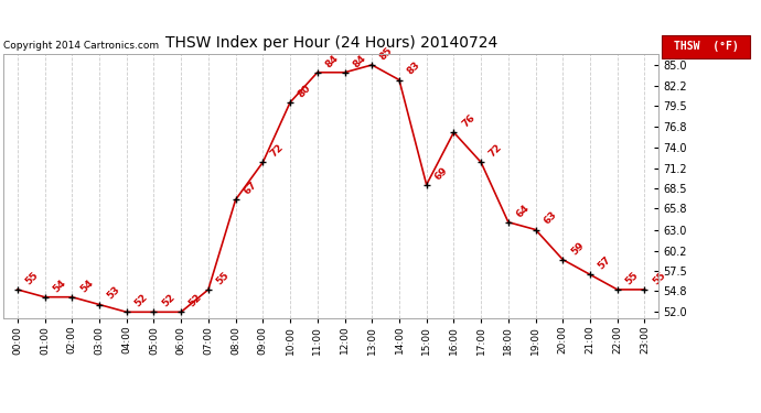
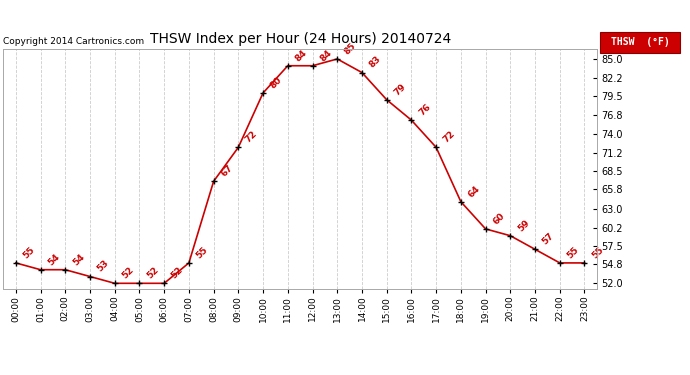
15:00: 69 -> 79
19:00: 63 -> 60
